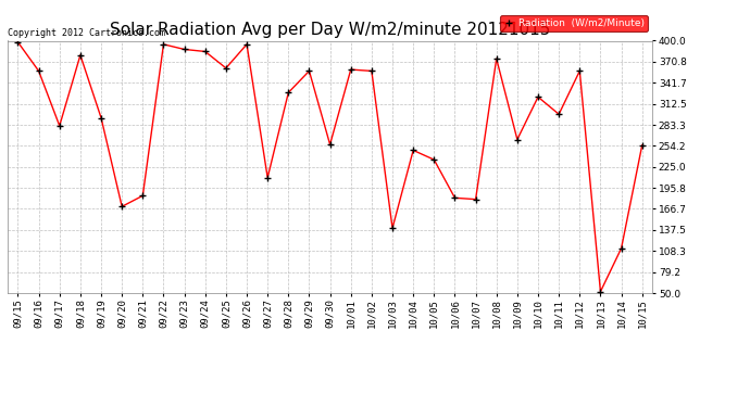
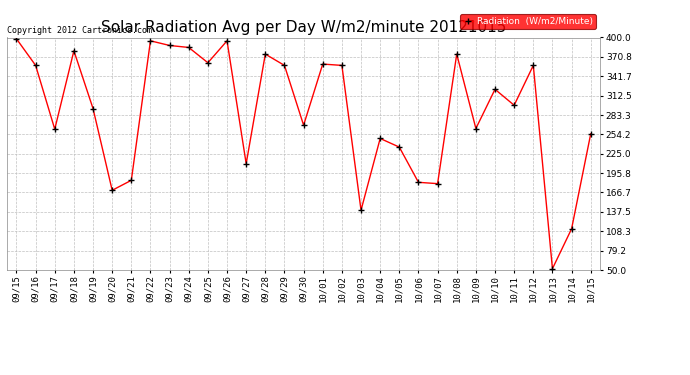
09/17: 282 -> 262
09/28: 328 -> 375
09/30: 256 -> 268
